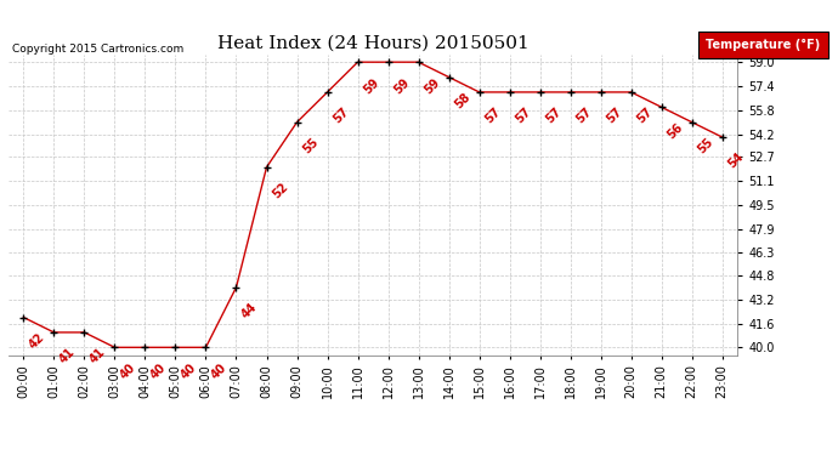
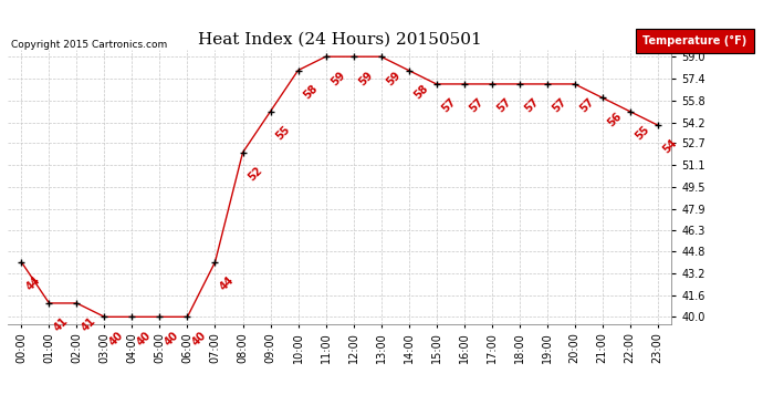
00:00: 42 -> 44
10:00: 57 -> 58
